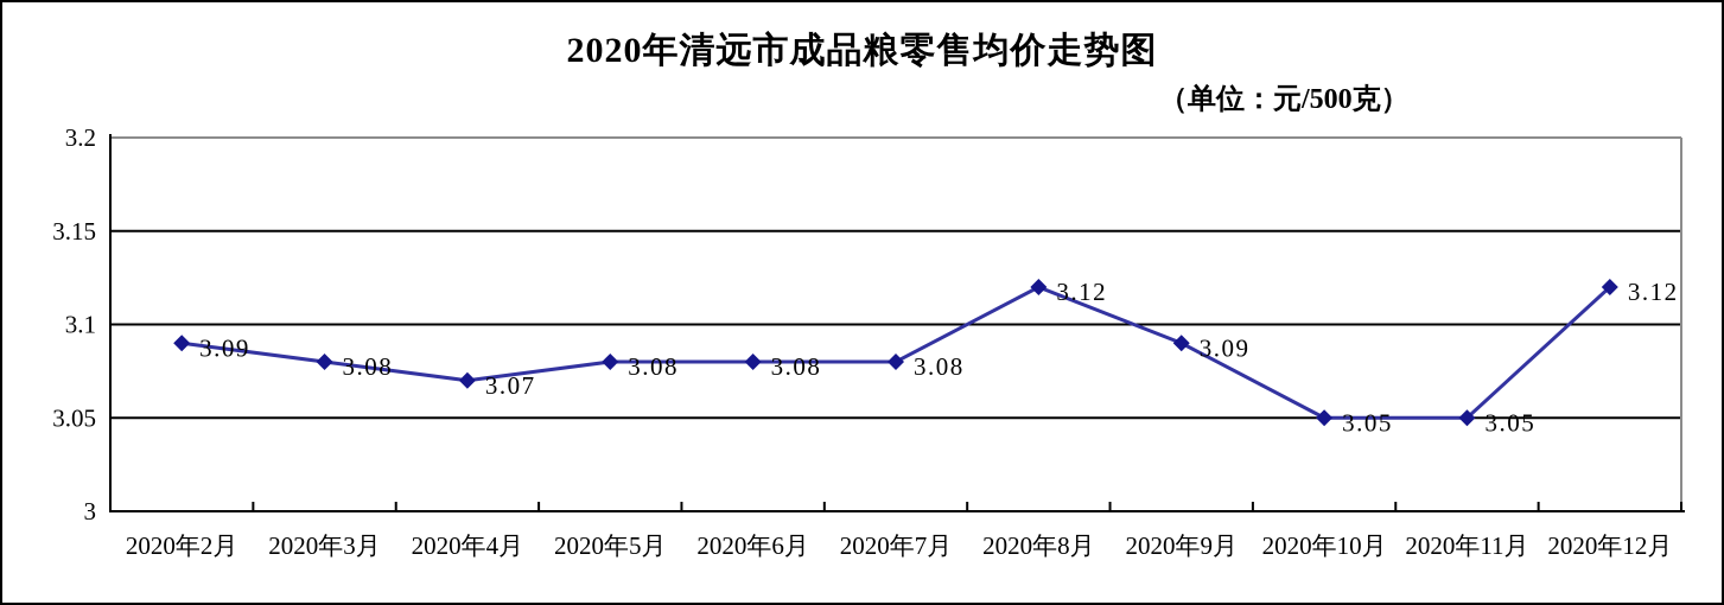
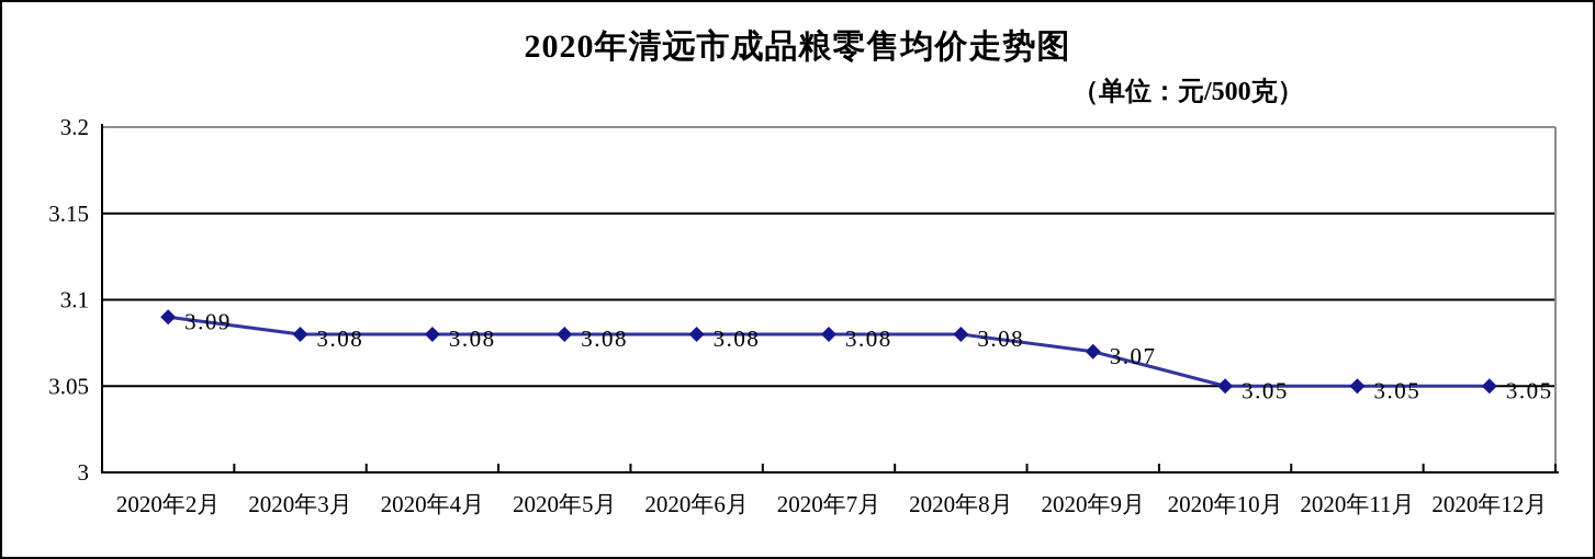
2020年4月: 3.07 -> 3.08
2020年8月: 3.12 -> 3.08
2020年9月: 3.09 -> 3.07
2020年12月: 3.12 -> 3.05
